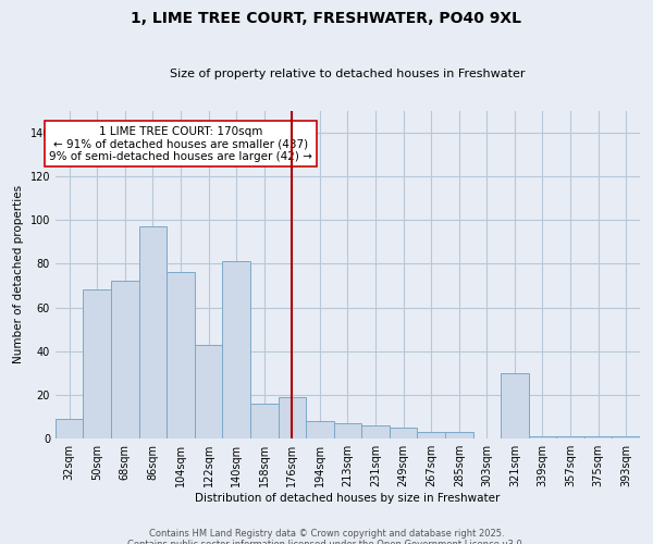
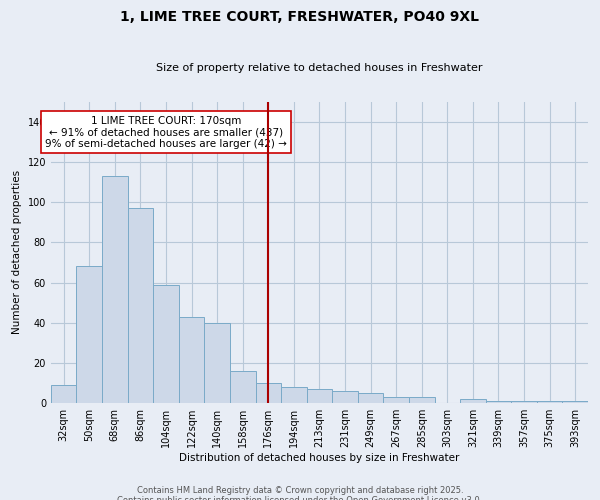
68sqm: 72 -> 113
104sqm: 76 -> 59
140sqm: 81 -> 40
176sqm: 19 -> 10
321sqm: 30 -> 2
